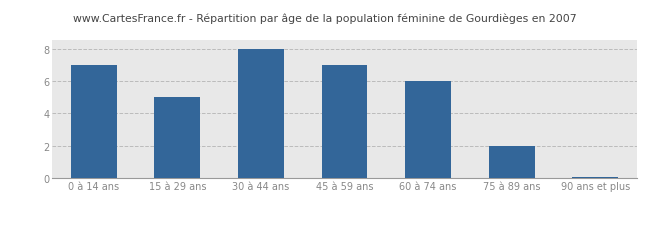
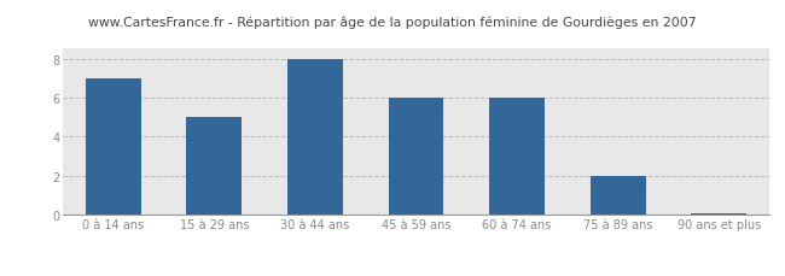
45 à 59 ans: 7.0 -> 6.0
